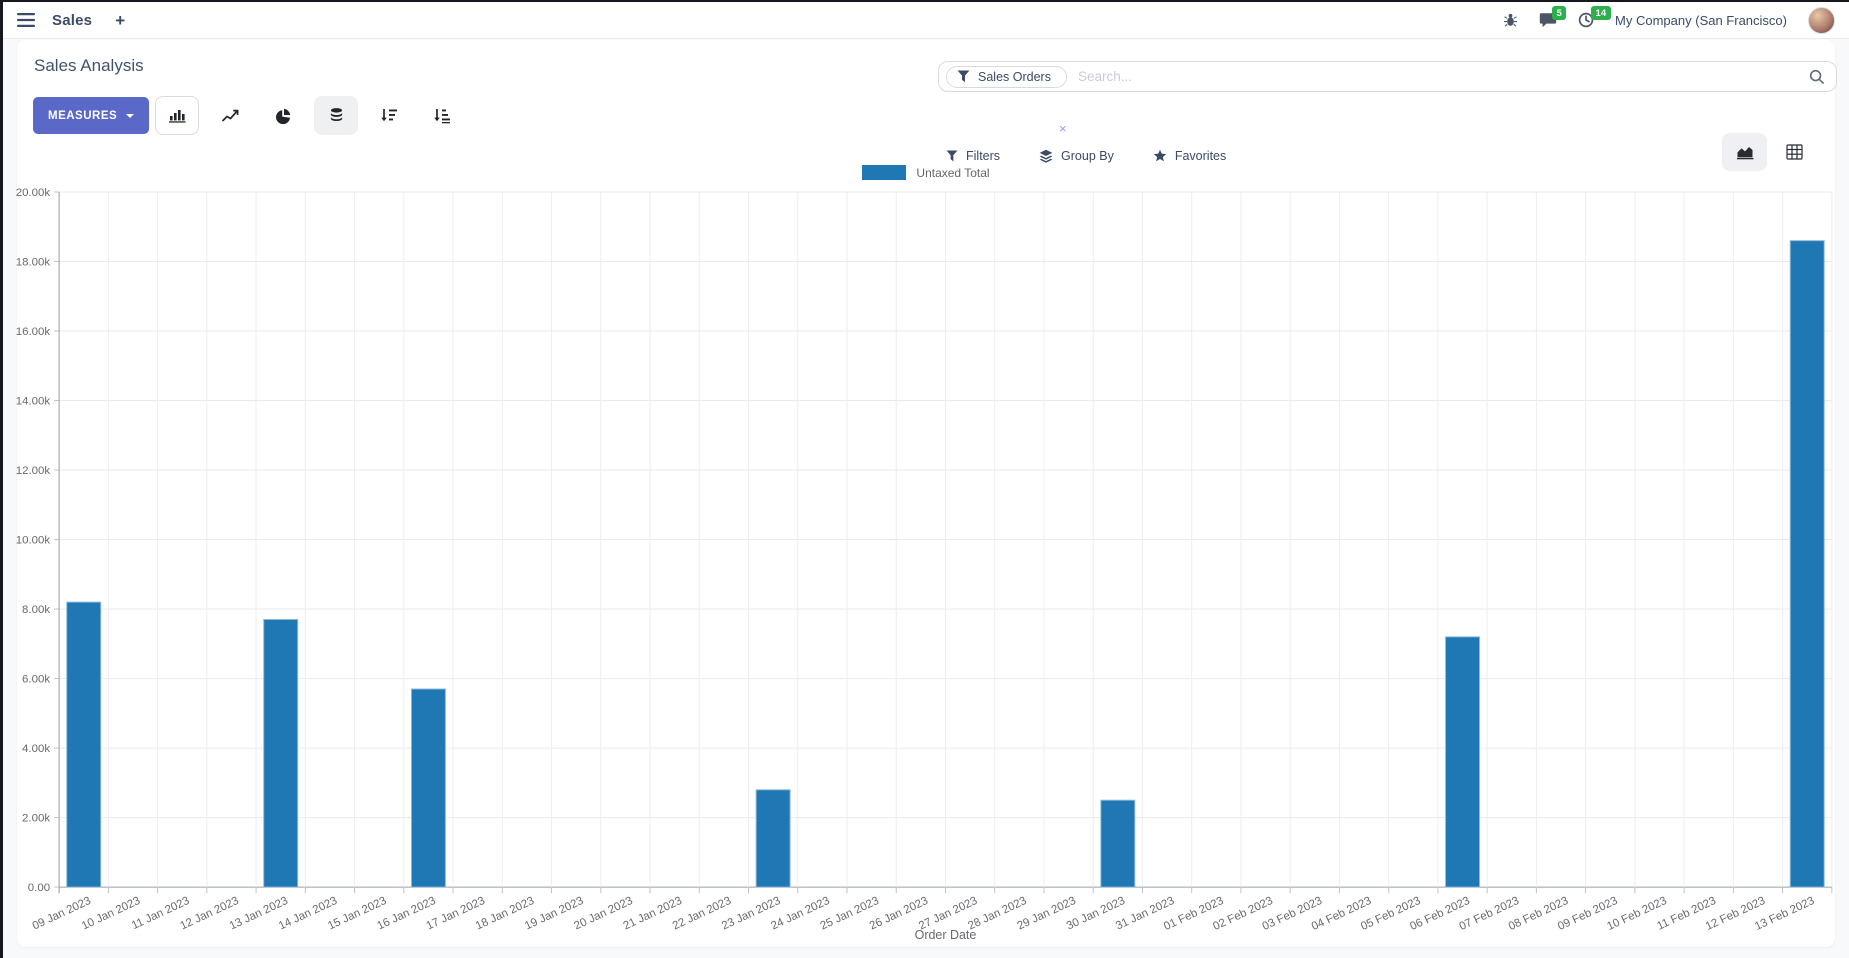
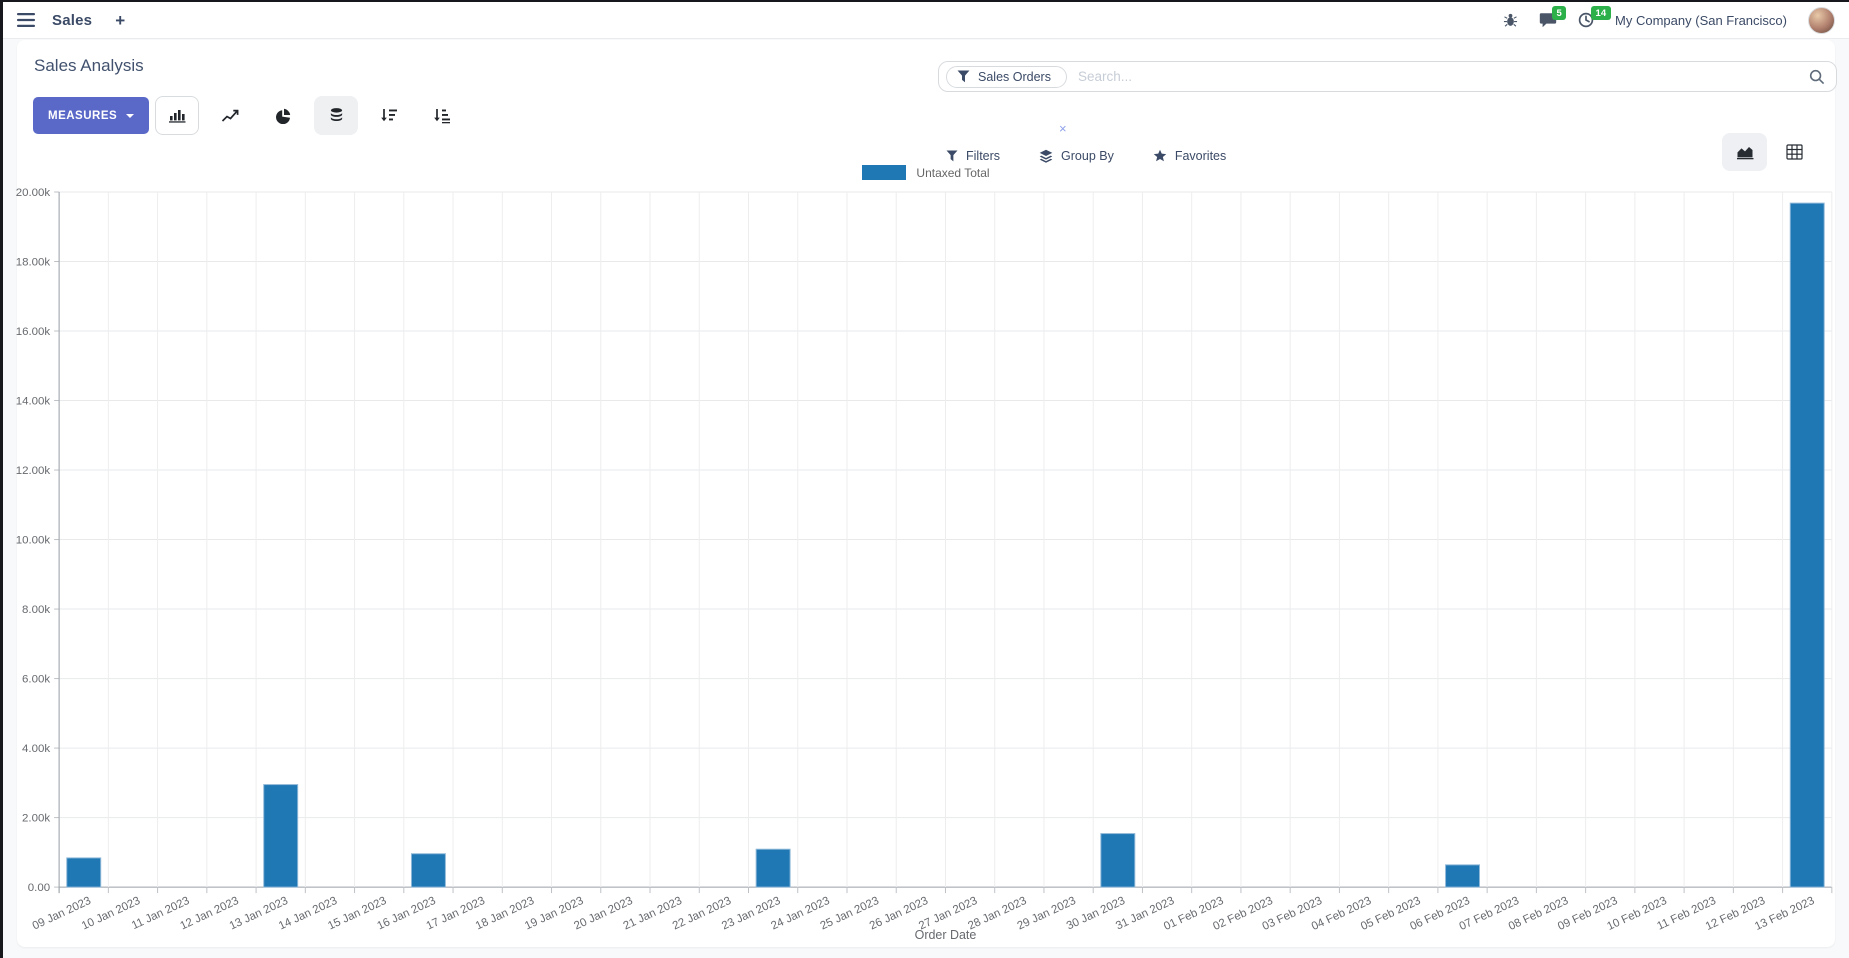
09 Jan 2023: 8.2k -> 0.8k
13 Jan 2023: 7.7k -> 3.0k
16 Jan 2023: 5.7k -> 1.0k
23 Jan 2023: 2.8k -> 1.1k
30 Jan 2023: 2.5k -> 1.5k
06 Feb 2023: 7.2k -> 0.6k
13 Feb 2023: 18.6k -> 19.7k
